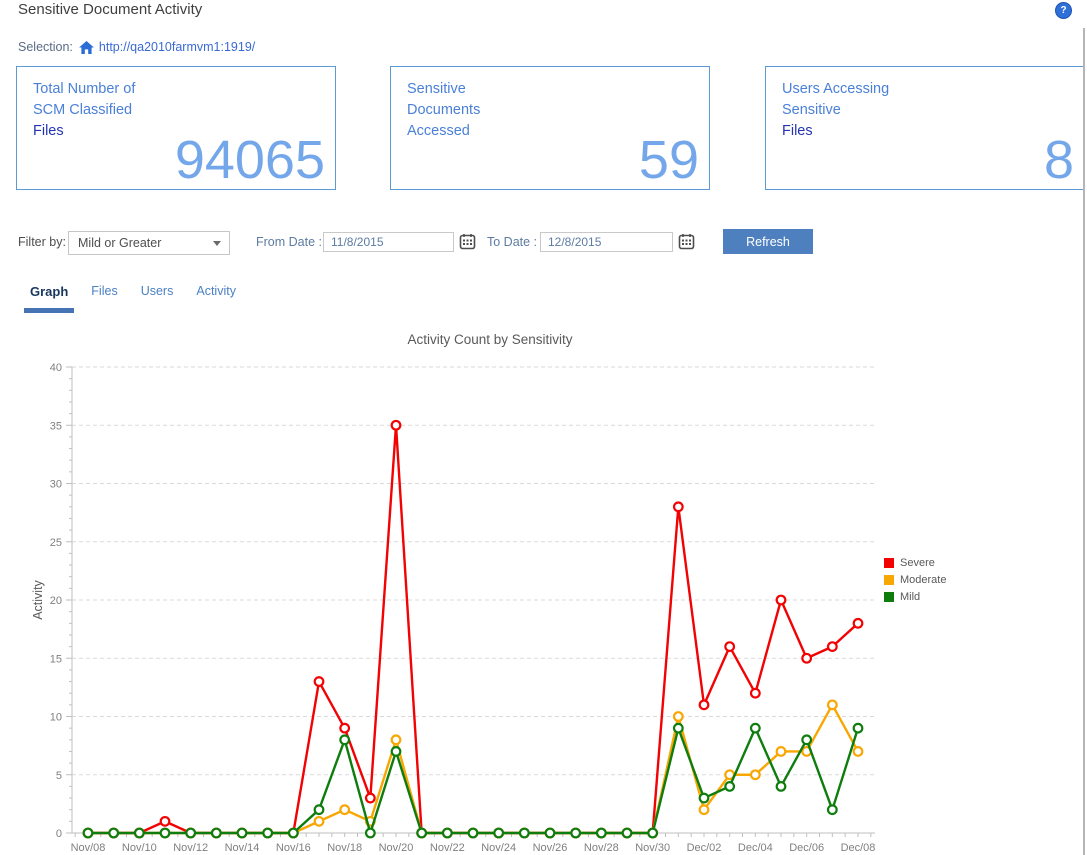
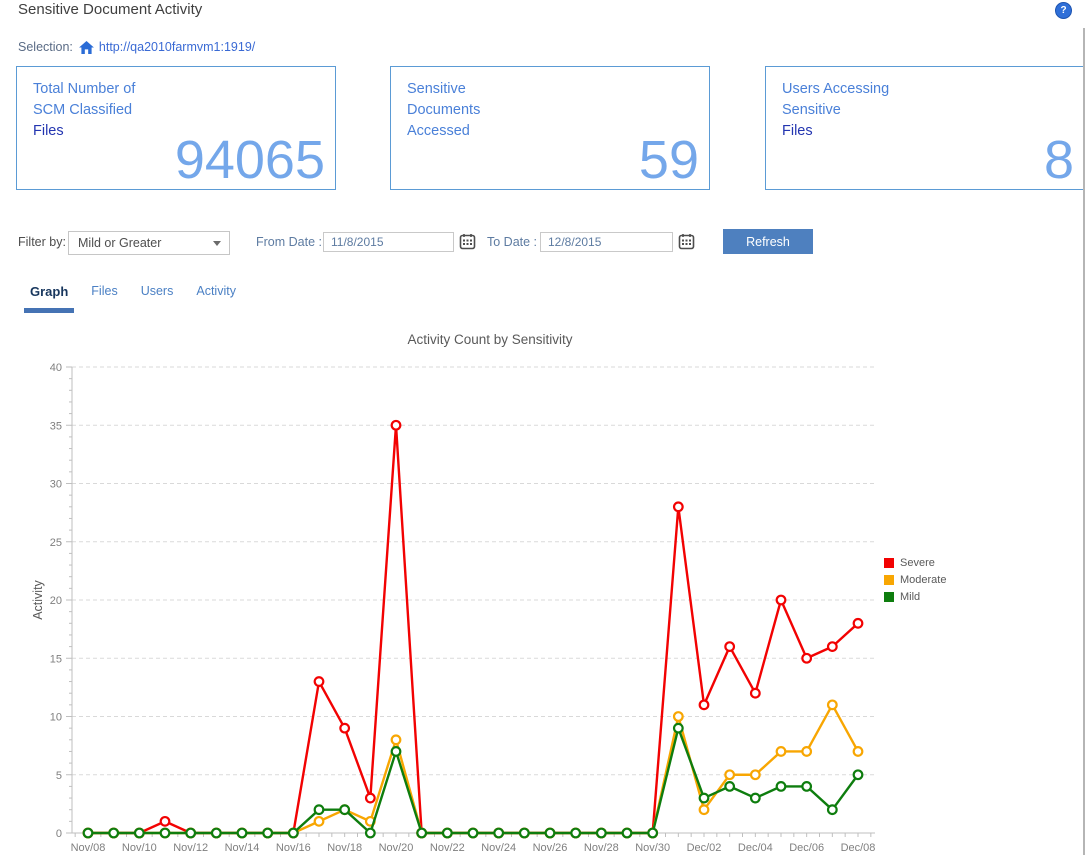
Mild/Nov/18: 8 -> 2
Mild/Dec/04: 9 -> 3
Mild/Dec/06: 8 -> 4
Mild/Dec/08: 9 -> 5
